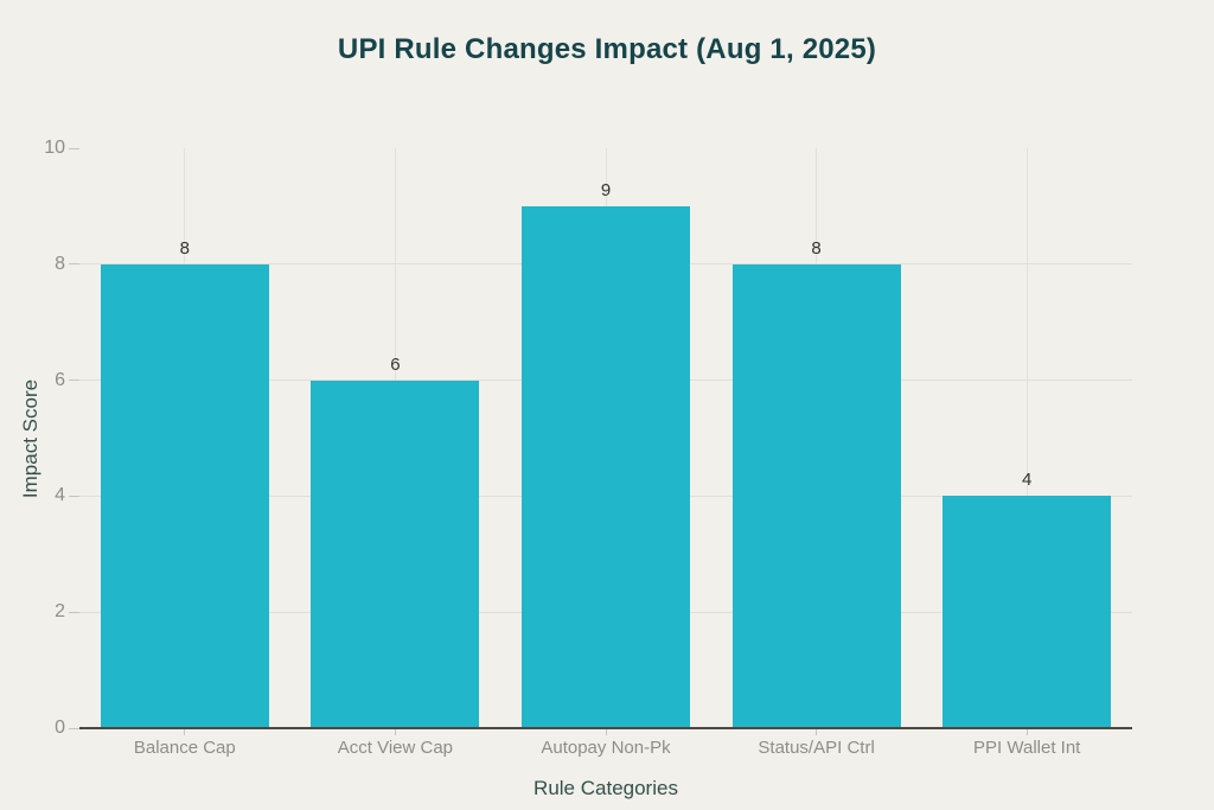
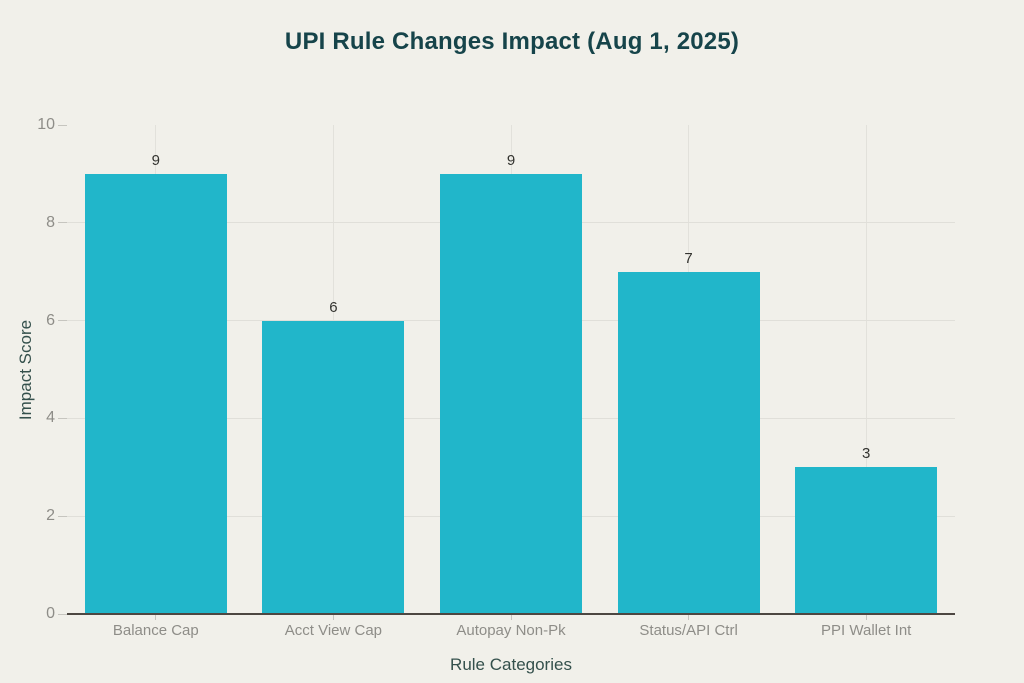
Balance Cap: 8 -> 9
Status/API Ctrl: 8 -> 7
PPI Wallet Int: 4 -> 3
